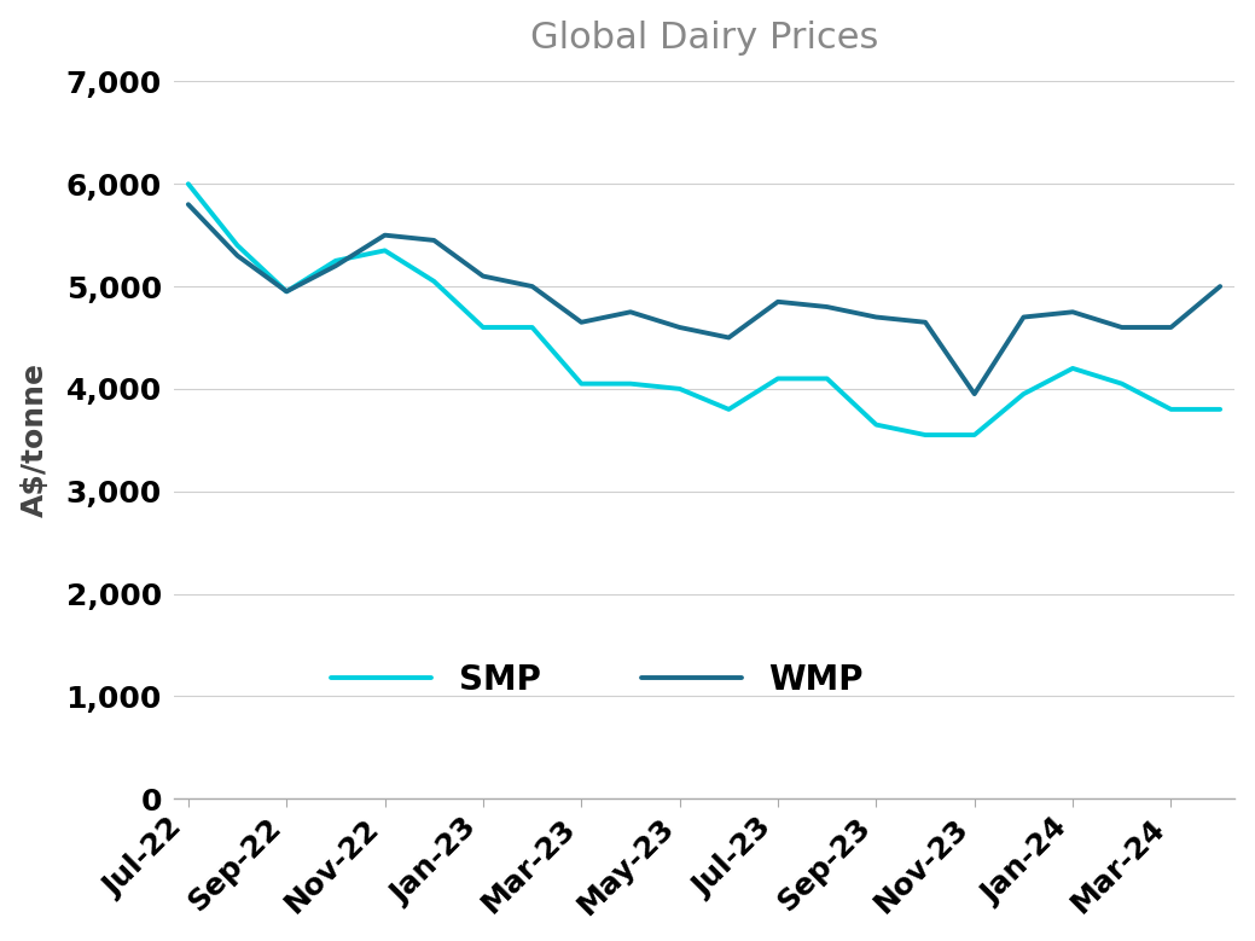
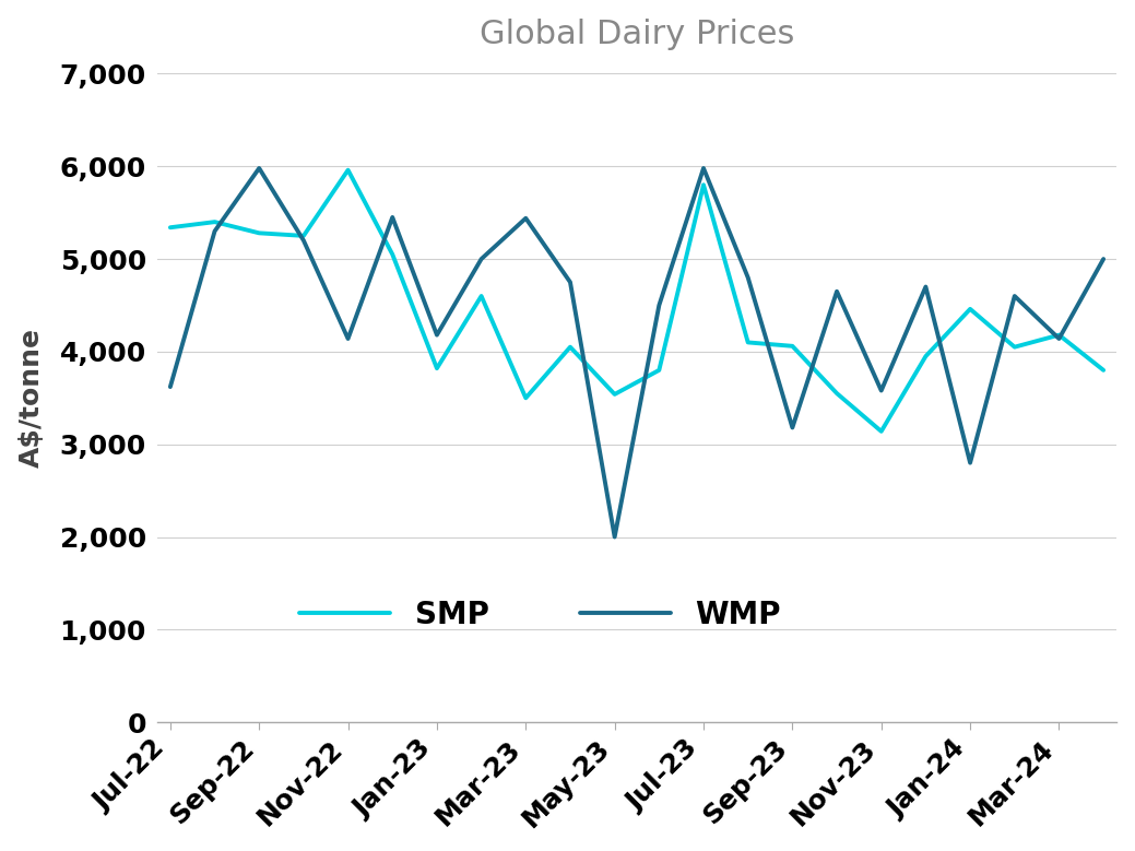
SMP/Jul-22: 6,000 -> 5,340
WMP/Jul-22: 5,800 -> 3,620
SMP/Sep-22: 4,950 -> 5,280
WMP/Sep-22: 4,950 -> 5,980
SMP/Nov-22: 5,350 -> 5,960
WMP/Nov-22: 5,500 -> 4,140
SMP/Jan-23: 4,600 -> 3,820
WMP/Jan-23: 5,100 -> 4,180
SMP/Mar-23: 4,050 -> 3,500
WMP/Mar-23: 4,650 -> 5,440
SMP/May-23: 4,000 -> 3,540
WMP/May-23: 4,600 -> 2,000
SMP/Jul-23: 4,100 -> 5,800
WMP/Jul-23: 4,850 -> 5,980
SMP/Sep-23: 3,650 -> 4,060
WMP/Sep-23: 4,700 -> 3,180
SMP/Nov-23: 3,550 -> 3,140
WMP/Nov-23: 3,950 -> 3,580
SMP/Jan-24: 4,200 -> 4,460
WMP/Jan-24: 4,750 -> 2,800
SMP/Mar-24: 3,800 -> 4,180
WMP/Mar-24: 4,600 -> 4,140
